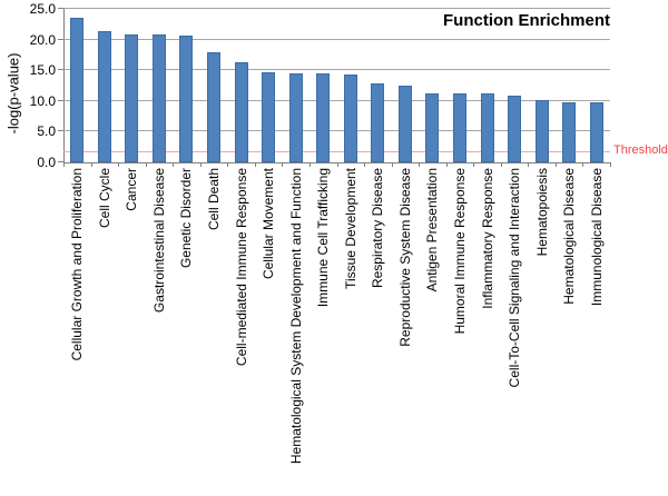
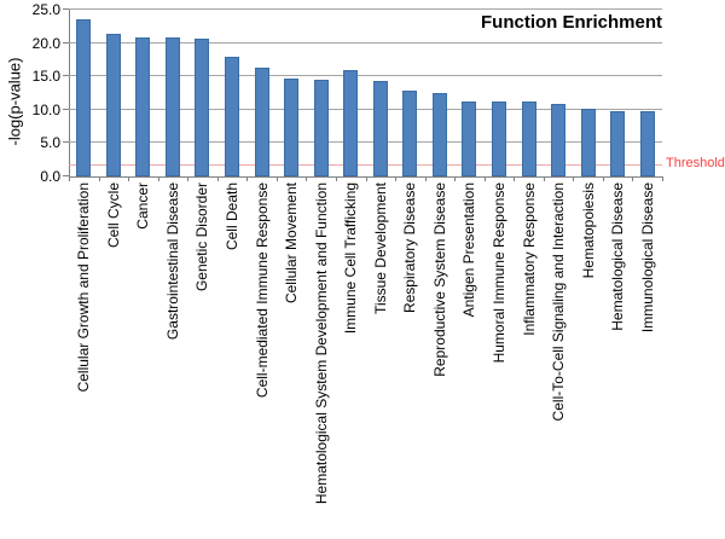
Immune Cell Trafficking: 14 -> 16
